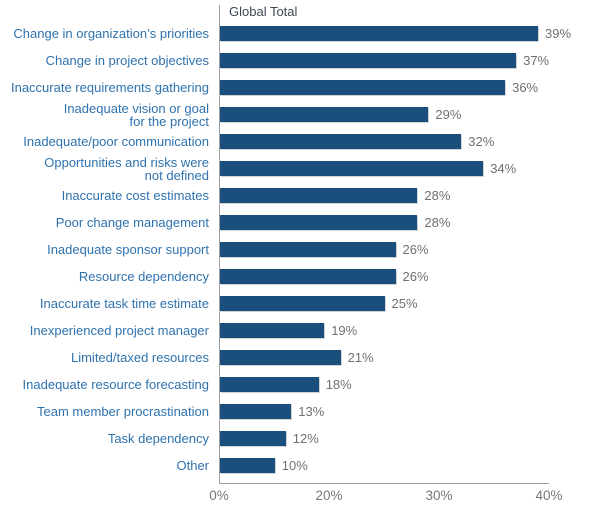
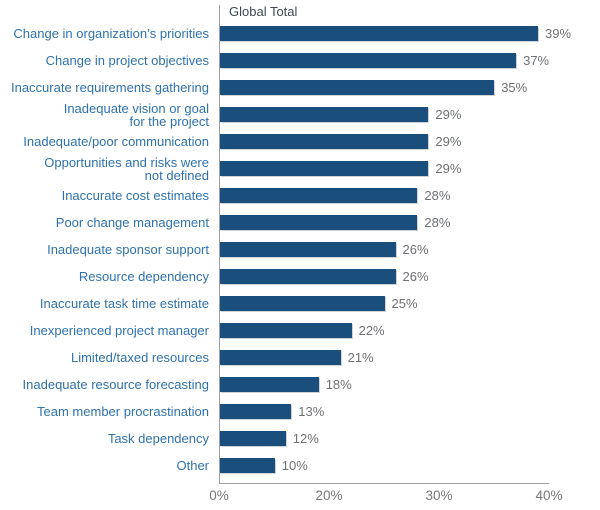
Inaccurate requirements gathering: 36% -> 35%
Inadequate/poor communication: 32% -> 29%
Opportunities and risks were not defined: 34% -> 29%
Inexperienced project manager: 19% -> 22%
